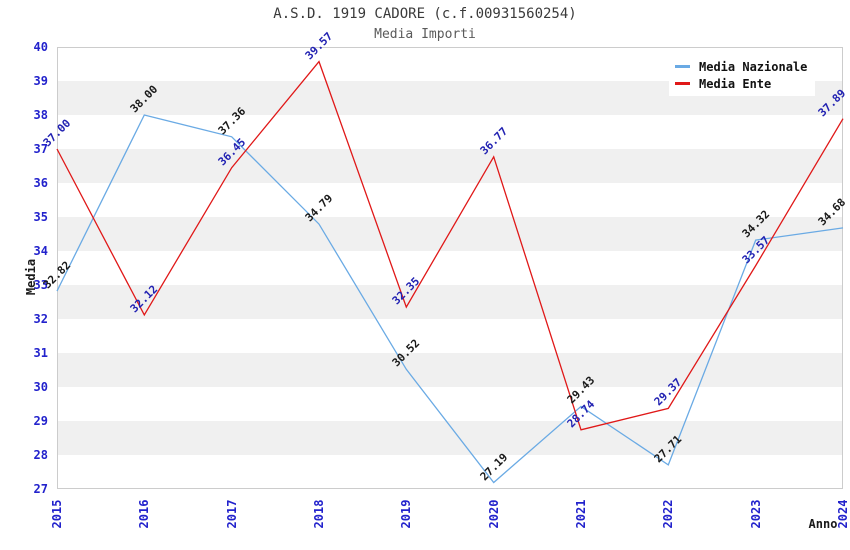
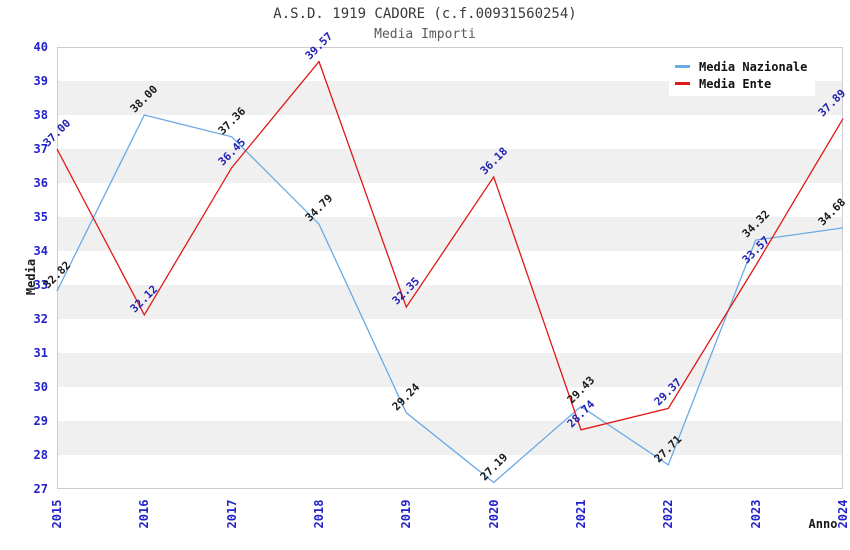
Media Nazionale/2019: 30.52 -> 29.24
Media Ente/2020: 36.77 -> 36.18
